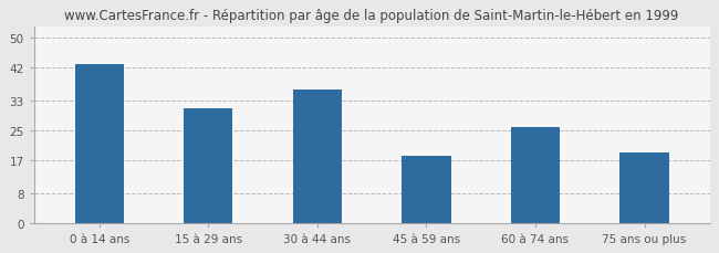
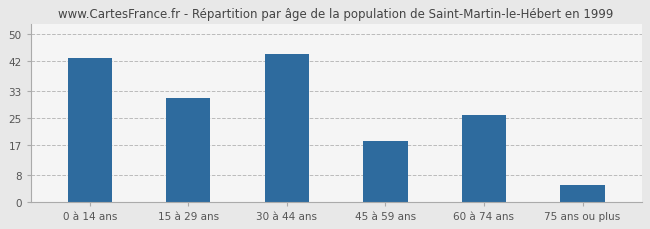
30 à 44 ans: 36 -> 44
75 ans ou plus: 19 -> 5
